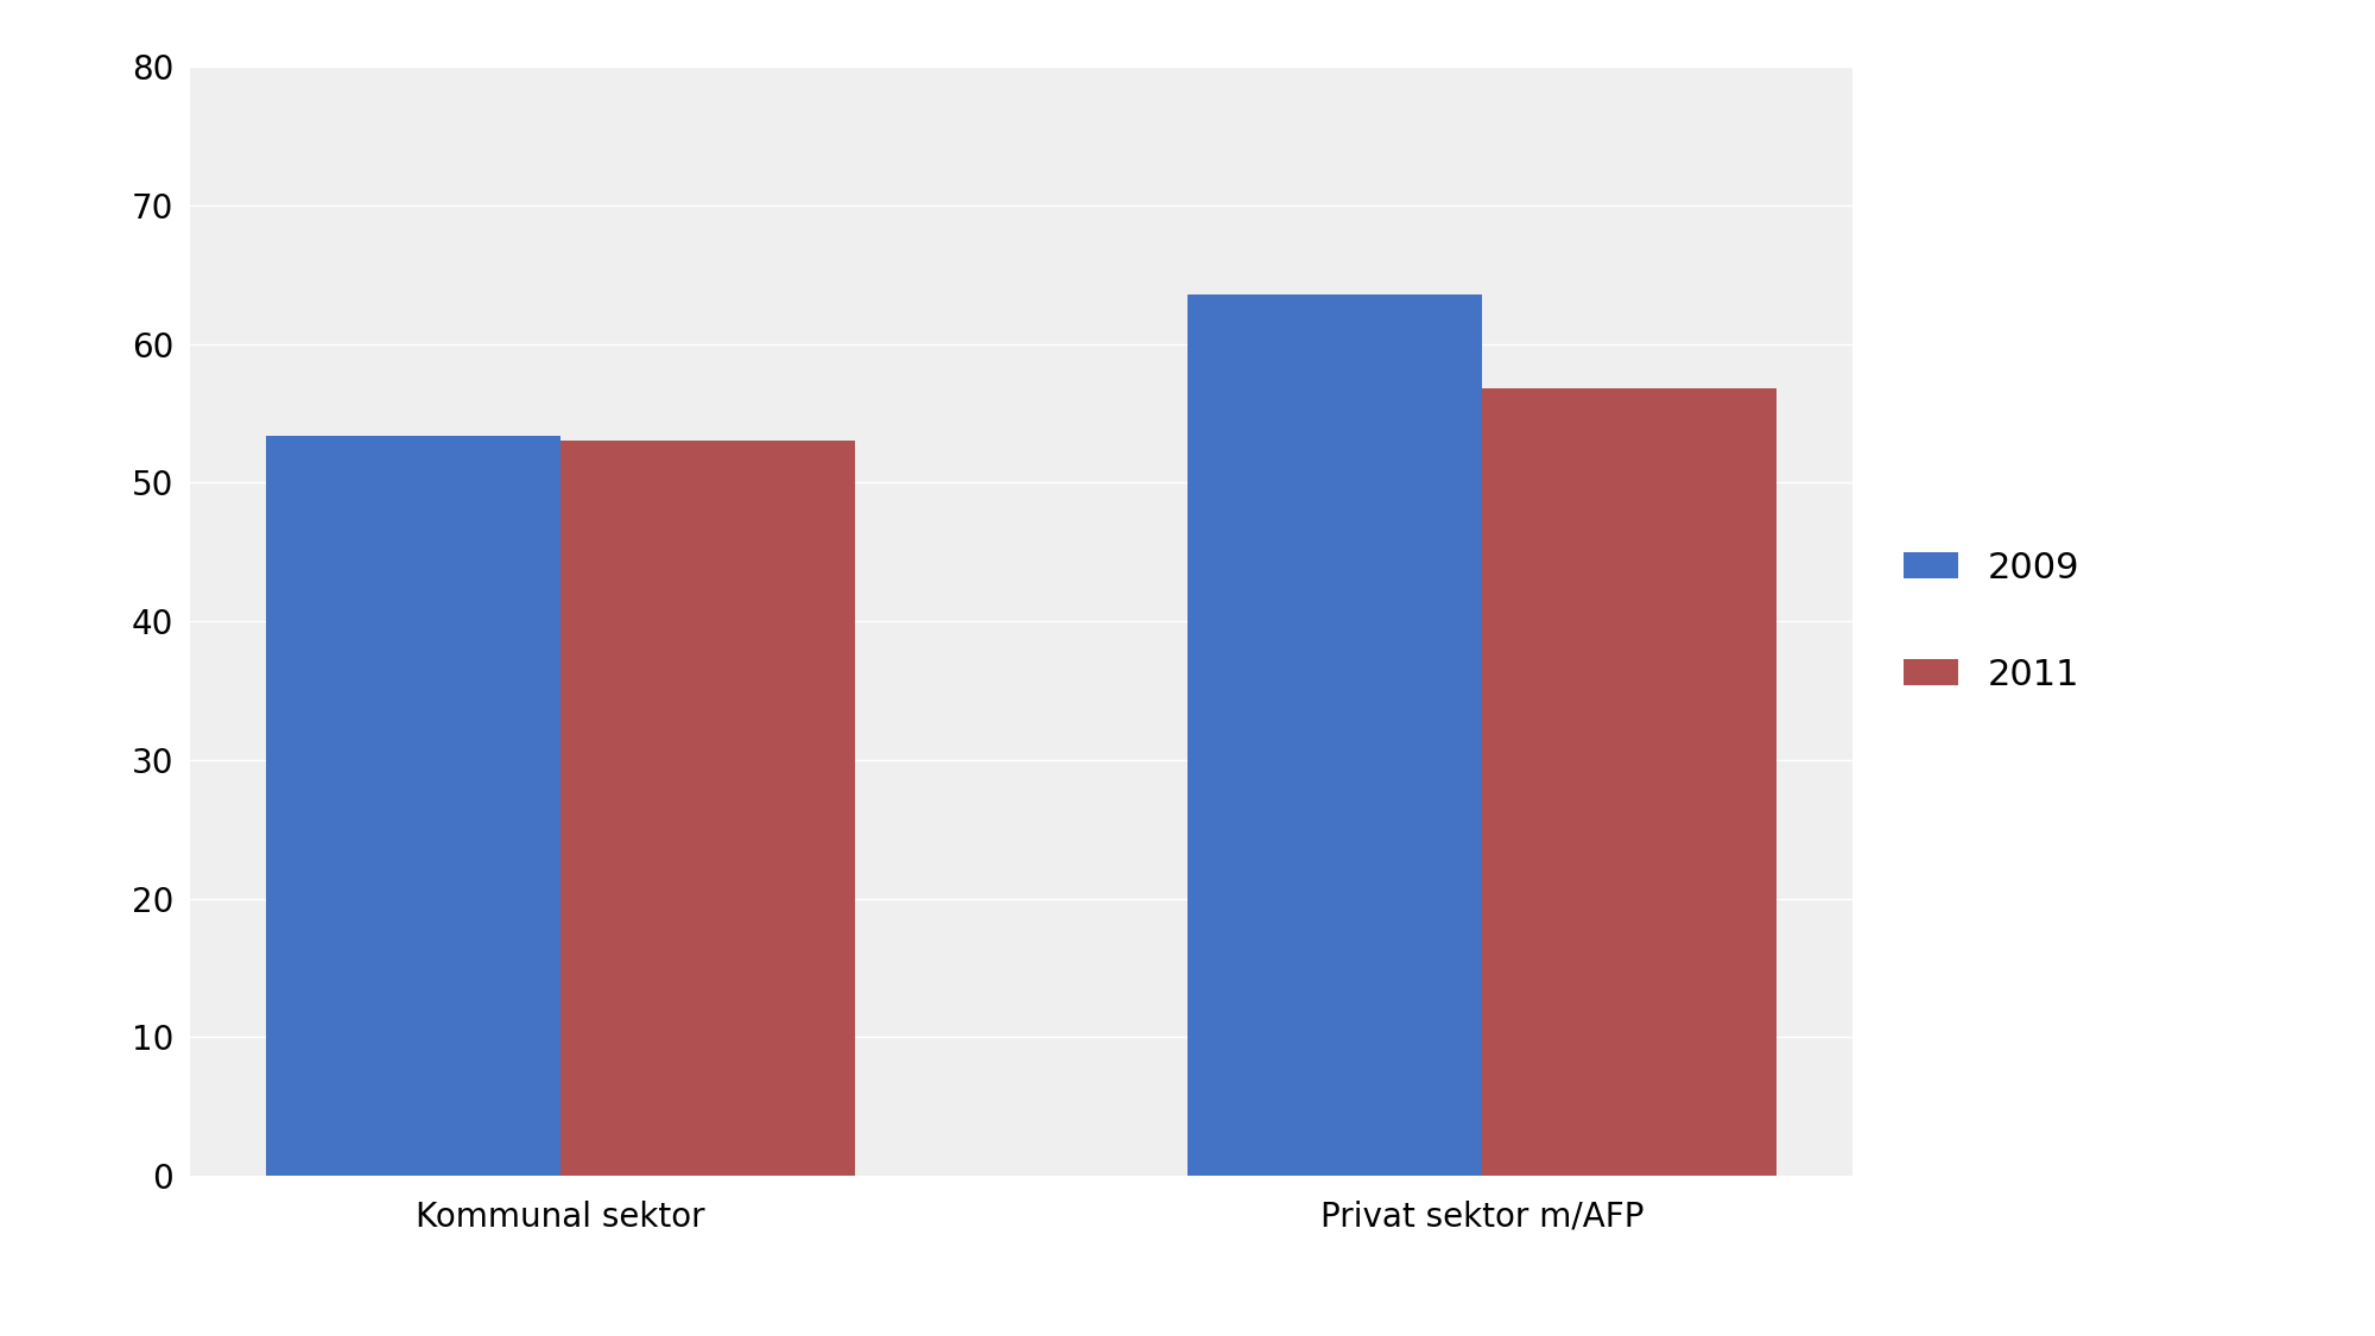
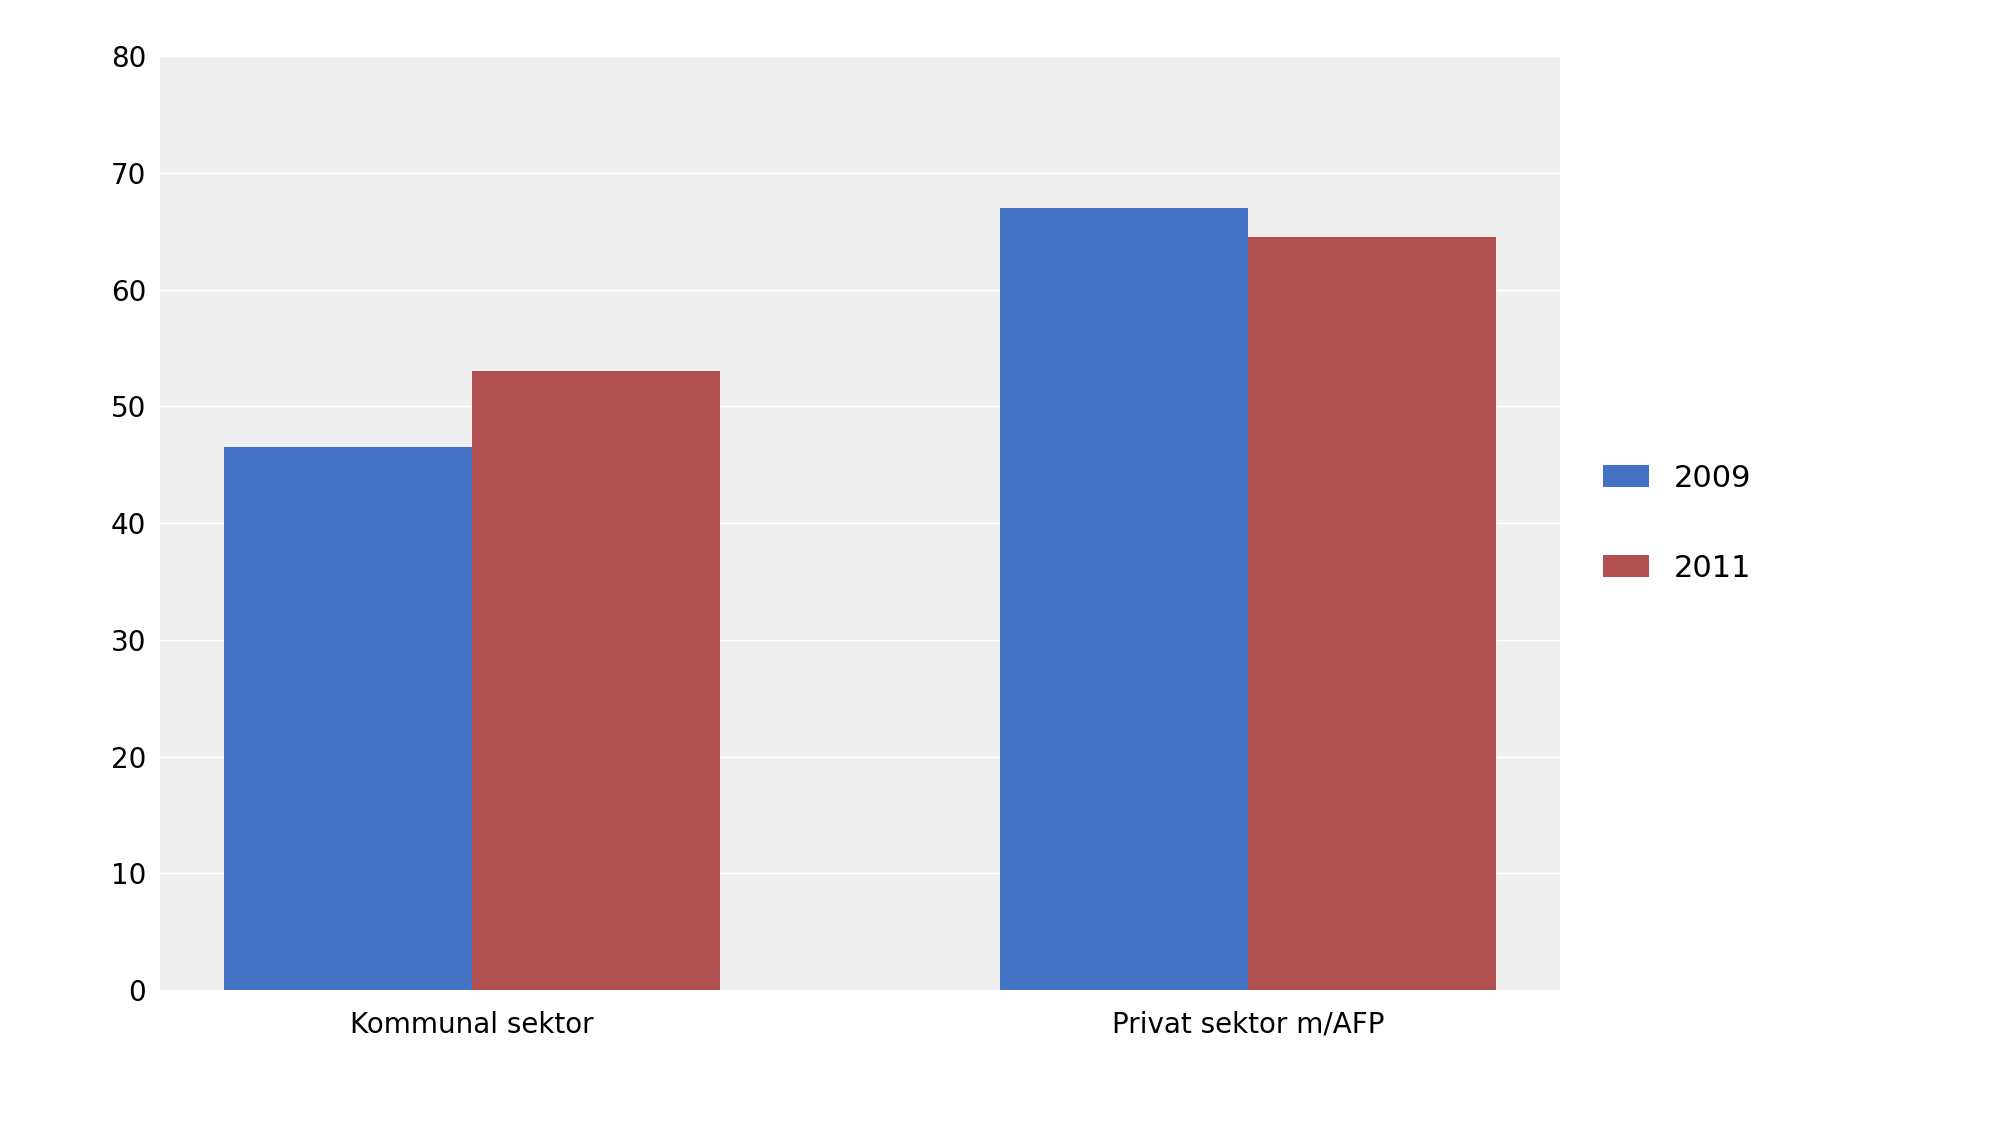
2009/Kommunal sektor: 53.4 -> 46.5
2009/Privat sektor m/AFP: 63.6 -> 67.0
2011/Privat sektor m/AFP: 56.8 -> 64.5
